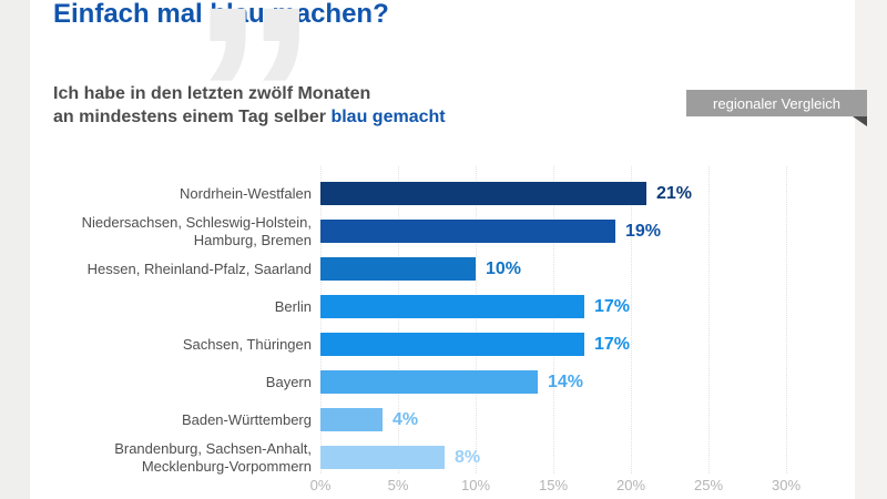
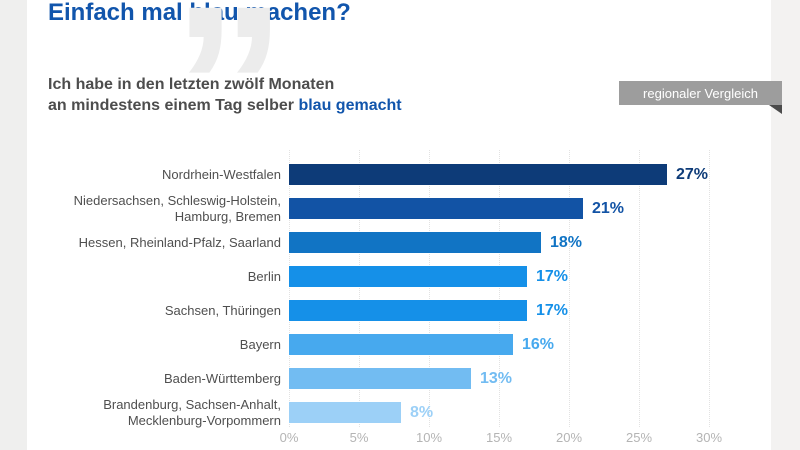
Nordrhein-Westfalen: 21% -> 27%
Niedersachsen, Schleswig-Holstein, Hamburg, Bremen: 19% -> 21%
Hessen, Rheinland-Pfalz, Saarland: 10% -> 18%
Bayern: 14% -> 16%
Baden-Württemberg: 4% -> 13%
